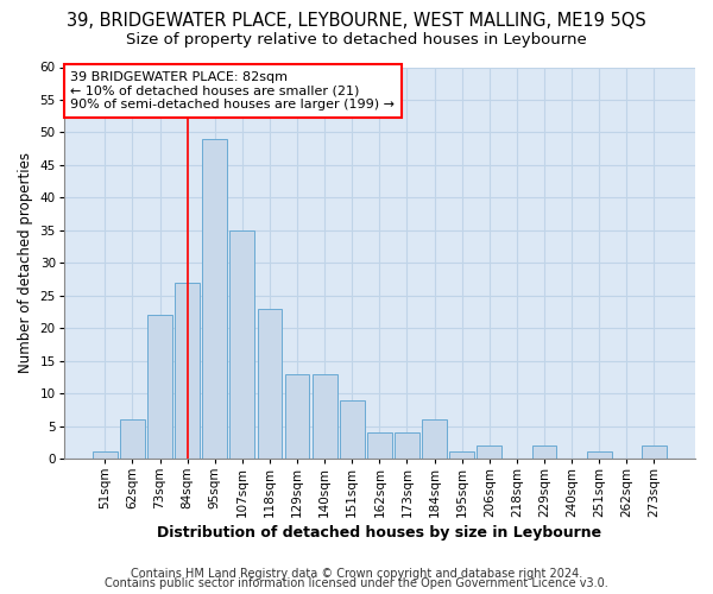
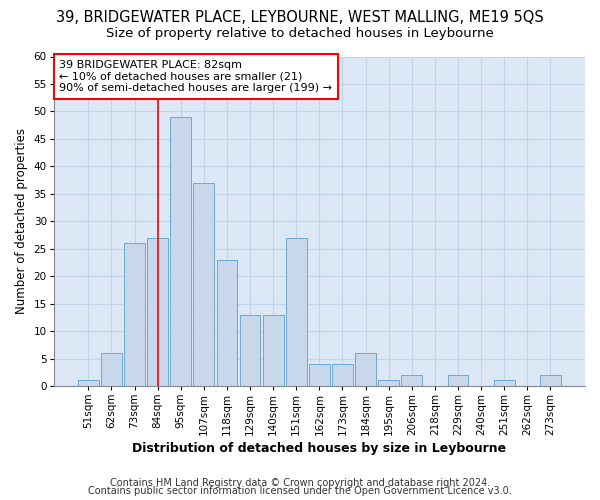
73sqm: 22 -> 26
107sqm: 35 -> 37
151sqm: 9 -> 27
